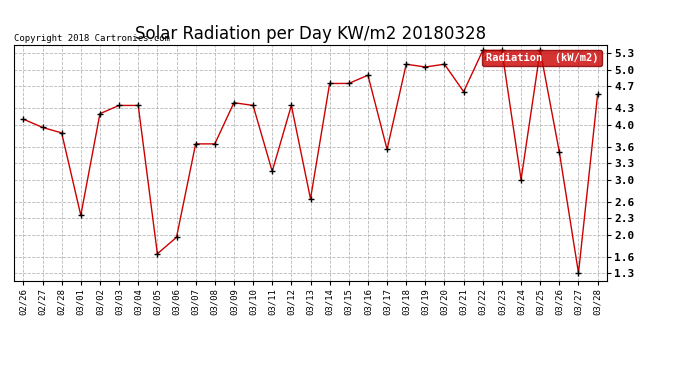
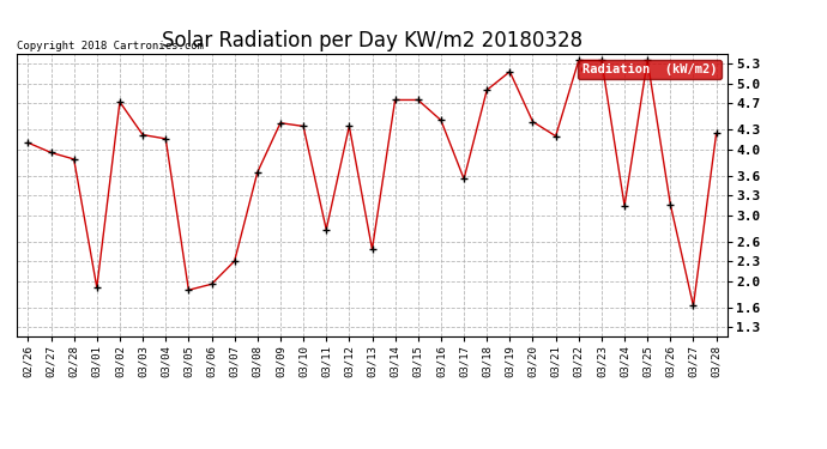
03/01: 2.35 -> 1.90
03/02: 4.20 -> 4.72
03/03: 4.35 -> 4.22
03/04: 4.35 -> 4.16
03/05: 1.65 -> 1.86
03/07: 3.65 -> 2.30
03/11: 3.15 -> 2.78
03/13: 2.65 -> 2.48
03/16: 4.90 -> 4.44
03/18: 5.10 -> 4.90
03/19: 5.05 -> 5.18
03/20: 5.10 -> 4.42
03/21: 4.60 -> 4.20
03/24: 3.00 -> 3.14
03/26: 3.50 -> 3.16
03/27: 1.30 -> 1.62
03/28: 4.55 -> 4.24
